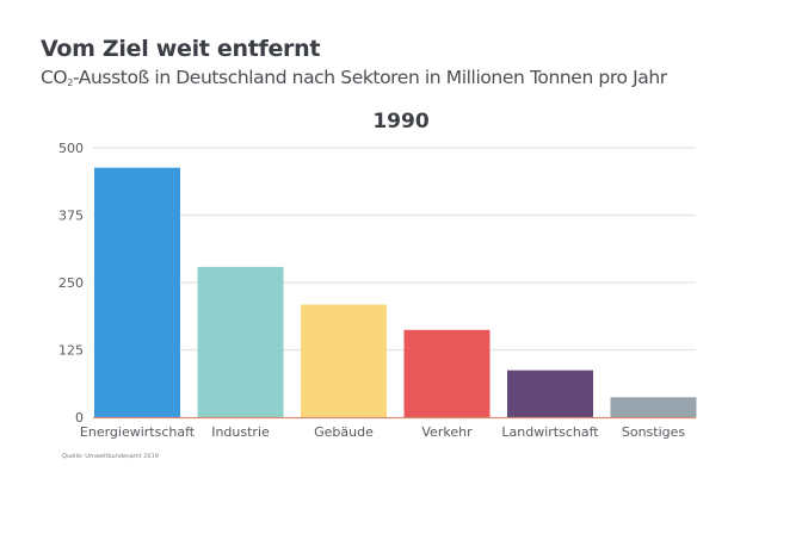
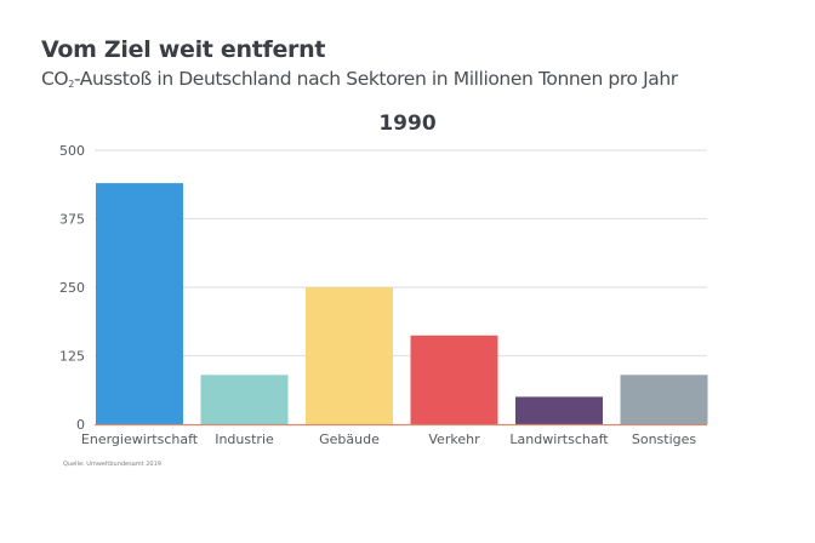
Energiewirtschaft: 460 -> 440
Industrie: 280 -> 90
Gebäude: 210 -> 250
Landwirtschaft: 90 -> 50
Sonstiges: 40 -> 90
